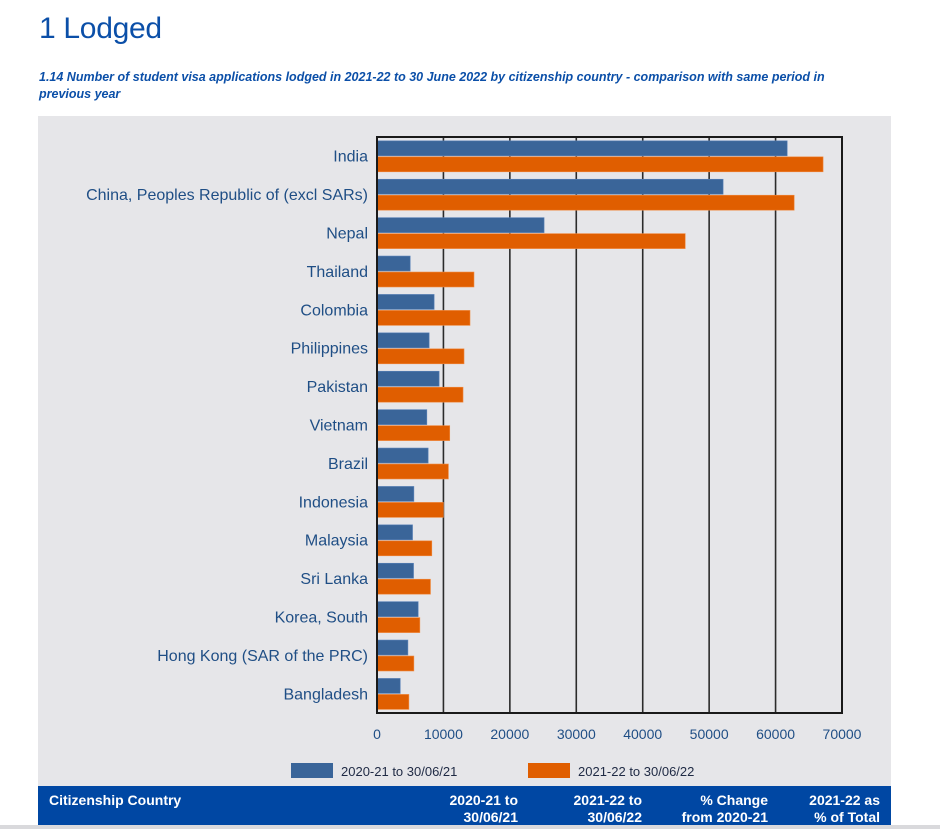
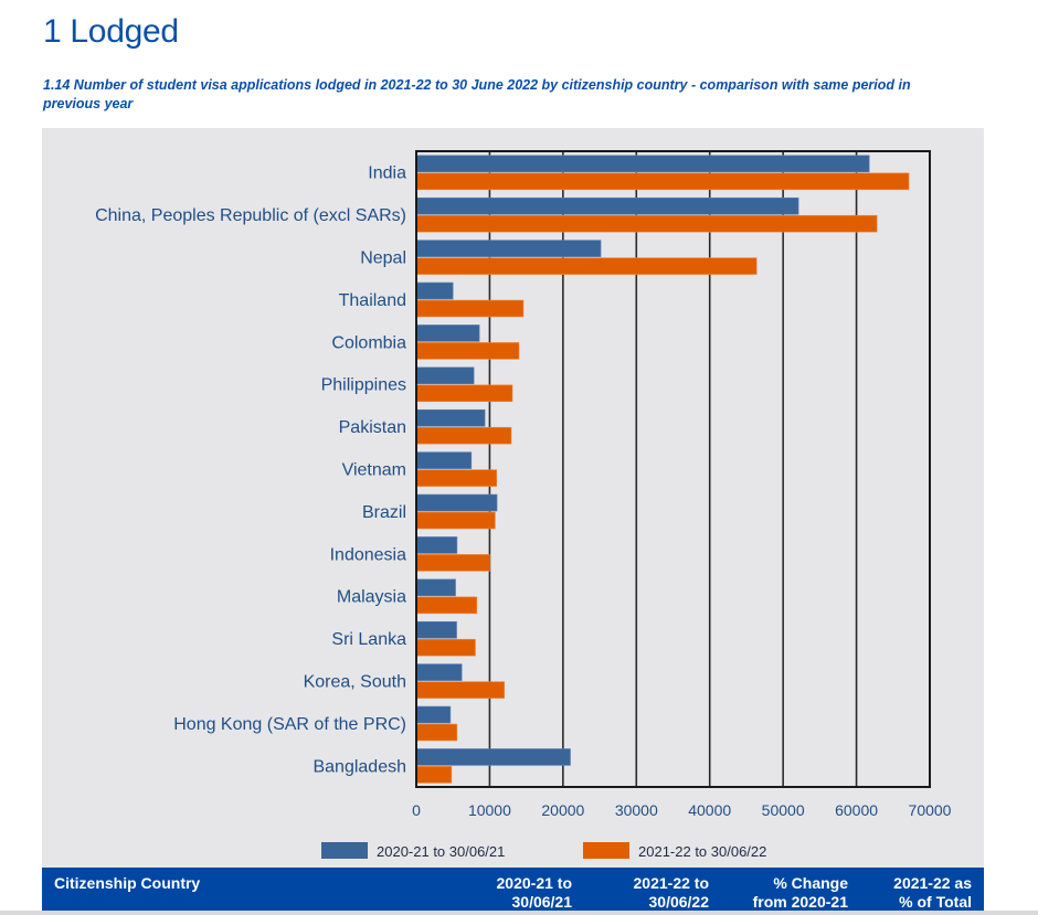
2020-21 to 30/06/21/Brazil: 8000 -> 11000
2021-22 to 30/06/22/Korea, South: 6000 -> 12000
2020-21 to 30/06/21/Bangladesh: 4000 -> 21000
